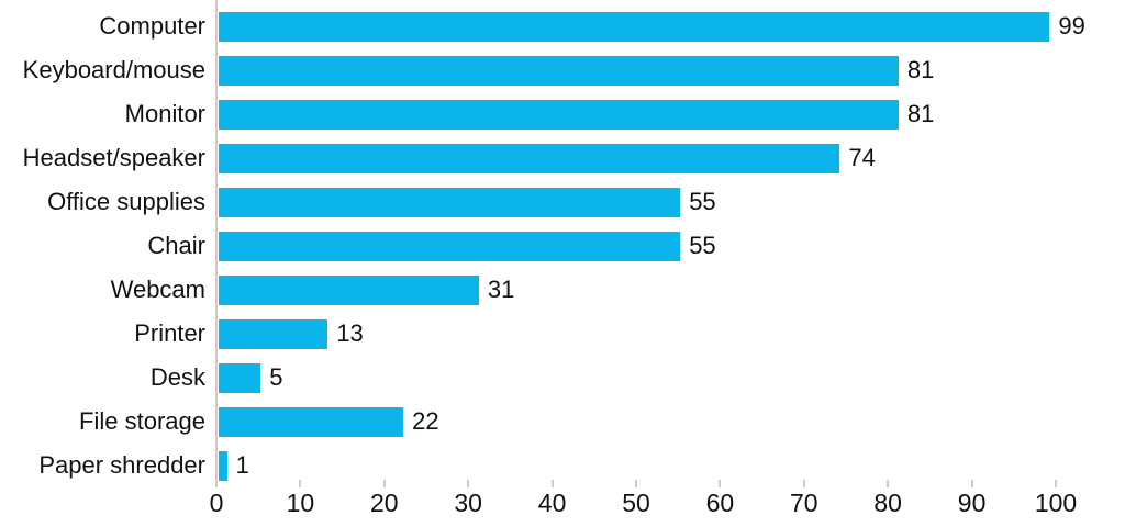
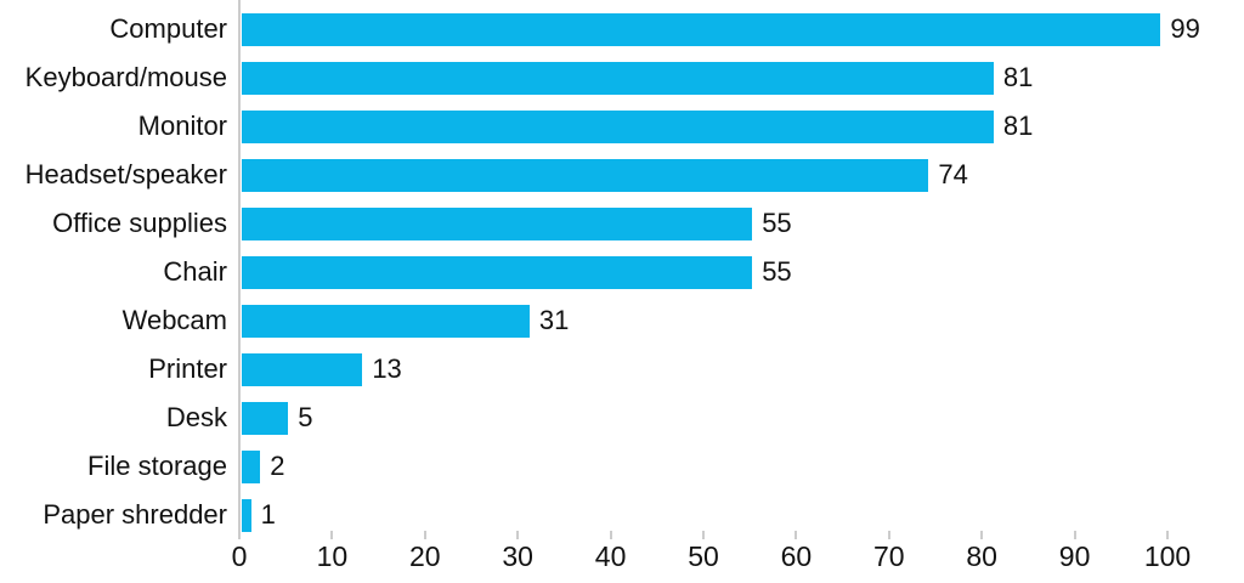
File storage: 22 -> 2
